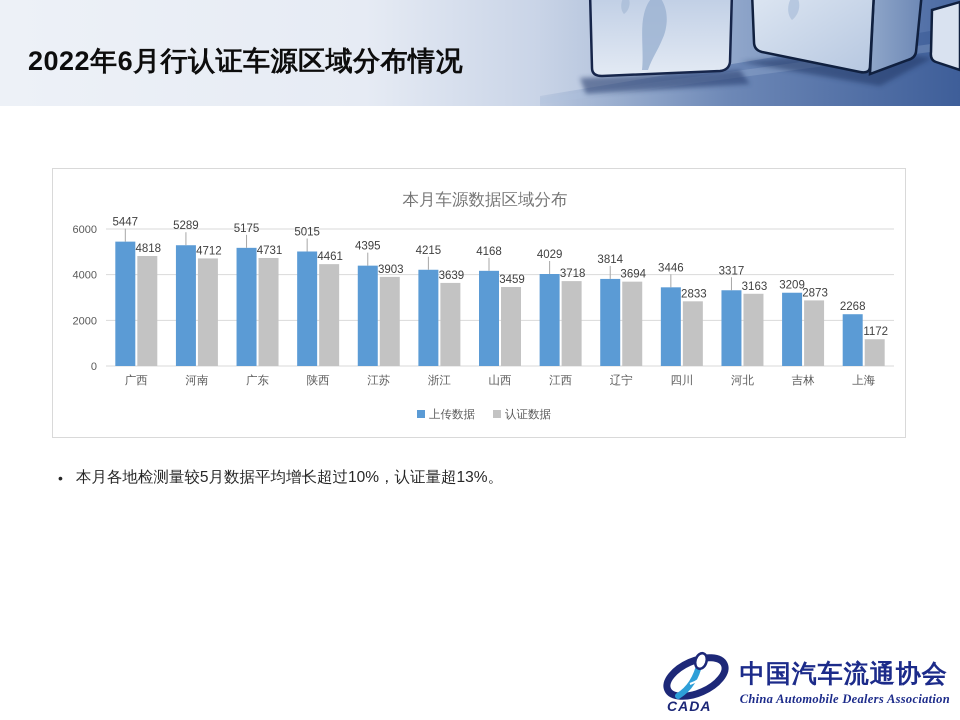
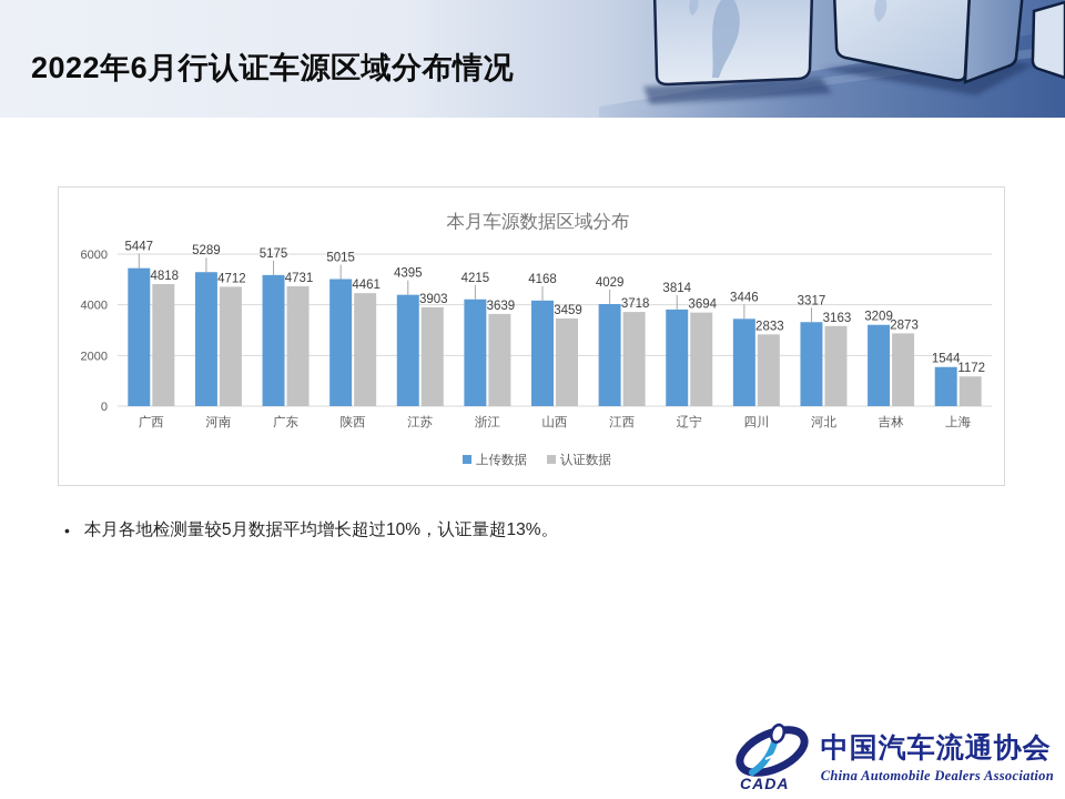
上传数据/上海: 2268 -> 1544
